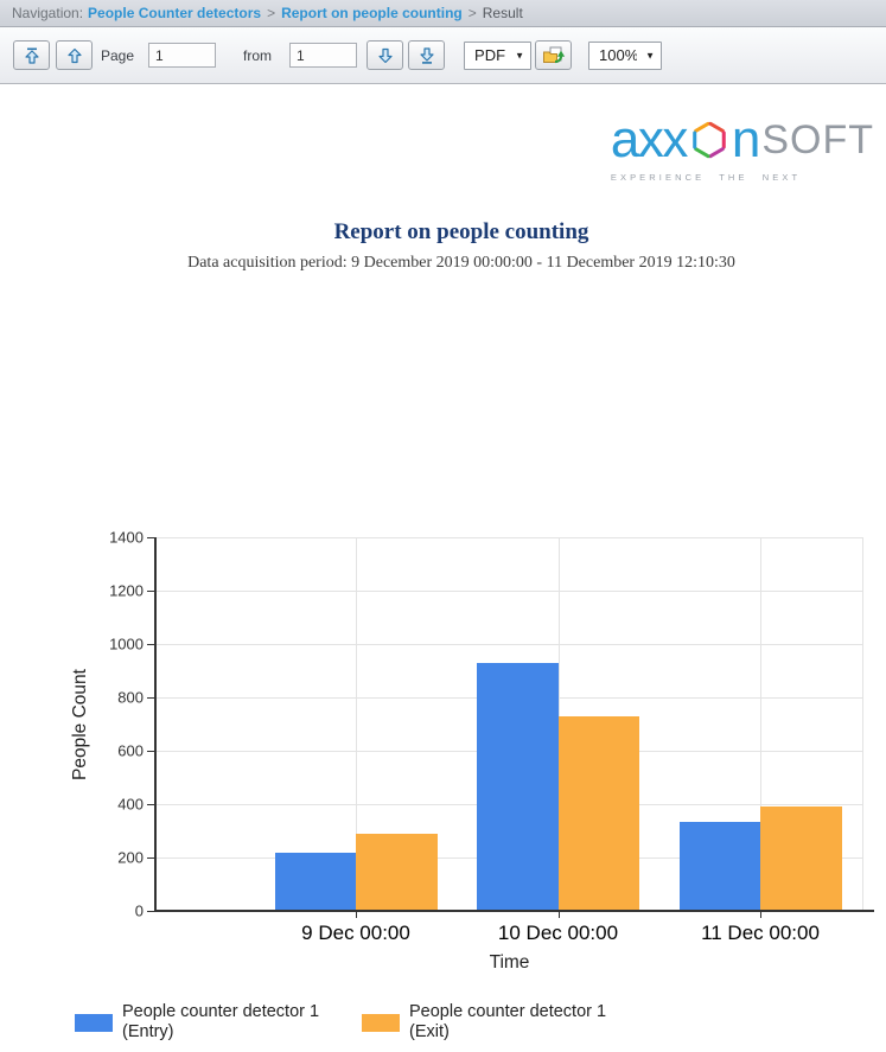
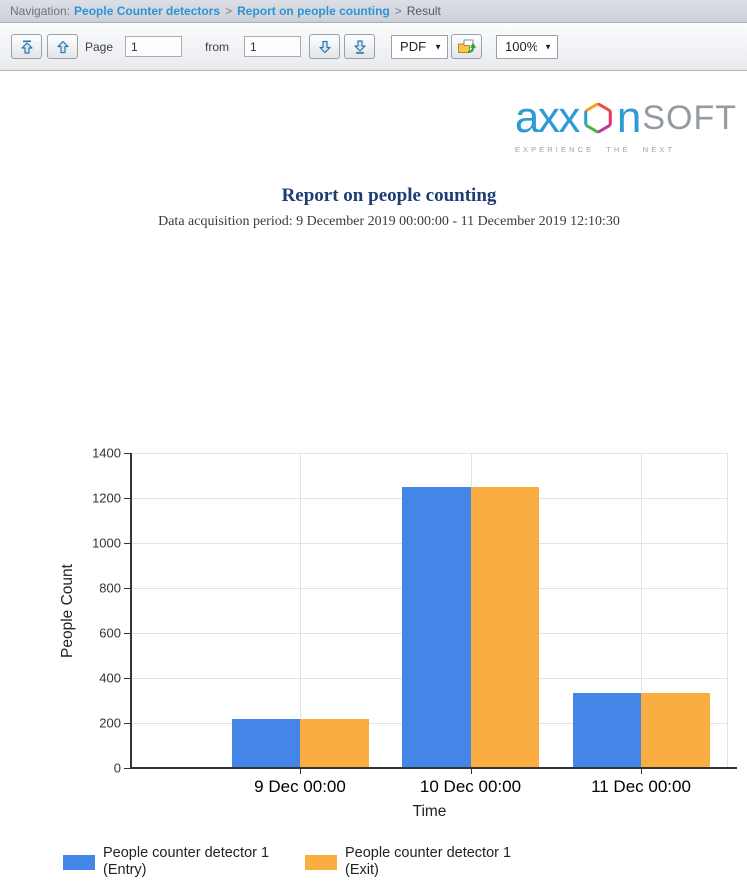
People counter detector 1 (Exit)/9 Dec 00:00: 290 -> 220
People counter detector 1 (Entry)/10 Dec 00:00: 930 -> 1250
People counter detector 1 (Exit)/10 Dec 00:00: 730 -> 1250
People counter detector 1 (Exit)/11 Dec 00:00: 390 -> 340
